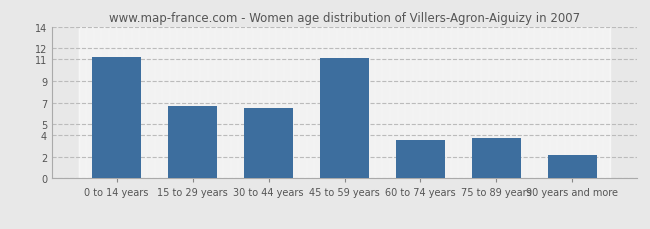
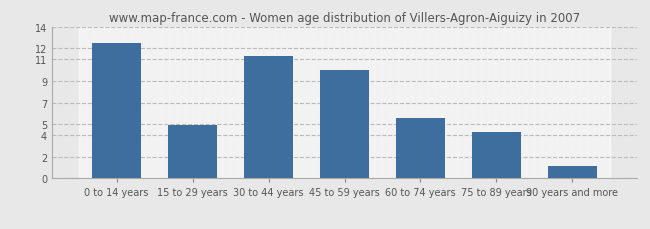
0 to 14 years: 11.2 -> 12.5
15 to 29 years: 6.7 -> 4.9
30 to 44 years: 6.5 -> 11.3
45 to 59 years: 11.1 -> 10.0
60 to 74 years: 3.5 -> 5.6
75 to 89 years: 3.7 -> 4.3
90 years and more: 2.2 -> 1.1
